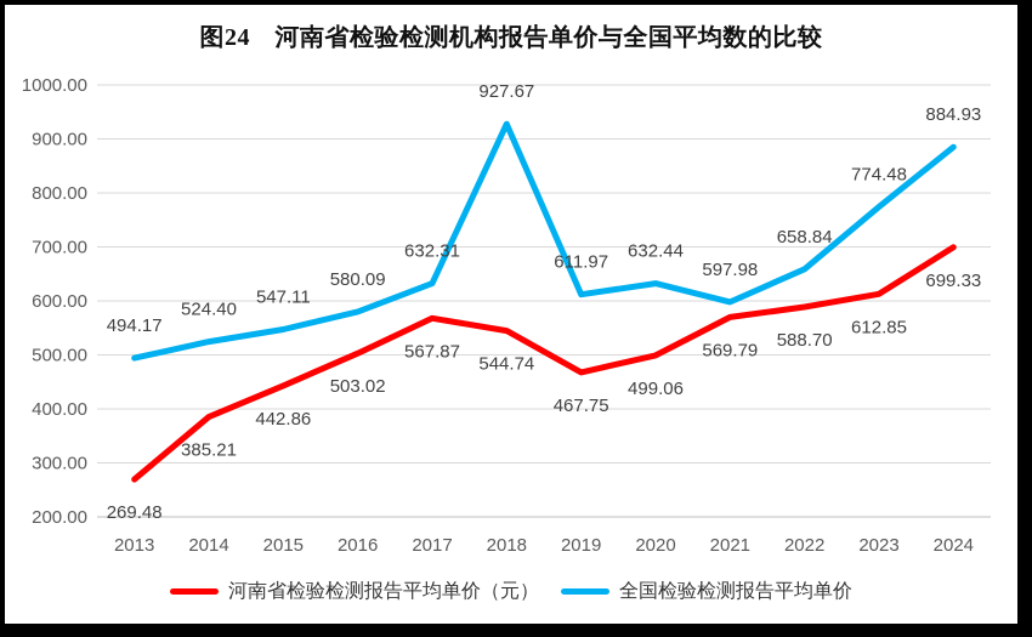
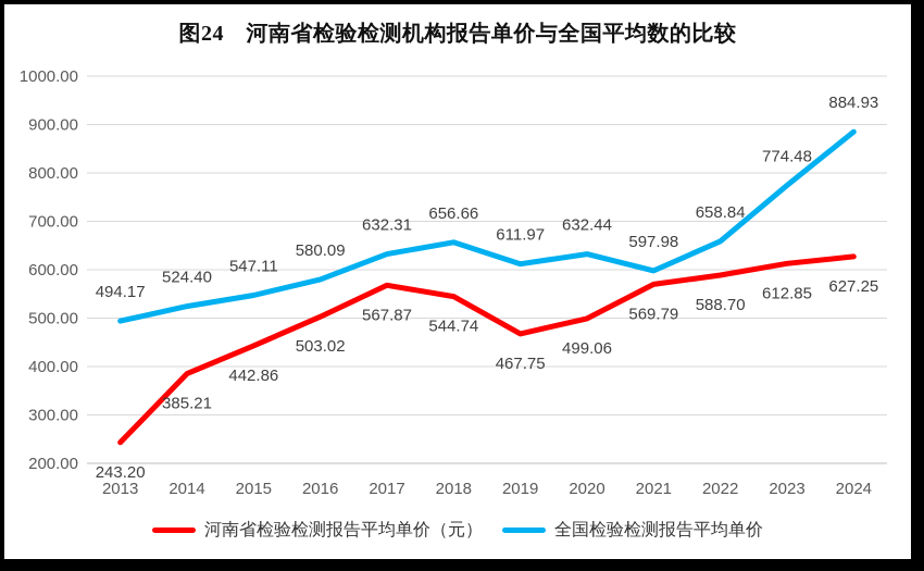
河南省检验检测报告平均单价（元）/2013: 269.48 -> 243.20
全国检验检测报告平均单价/2018: 927.67 -> 656.66
河南省检验检测报告平均单价（元）/2024: 699.33 -> 627.25
